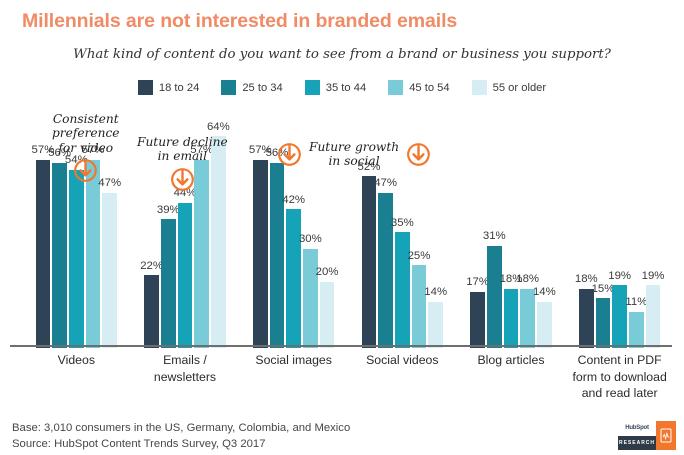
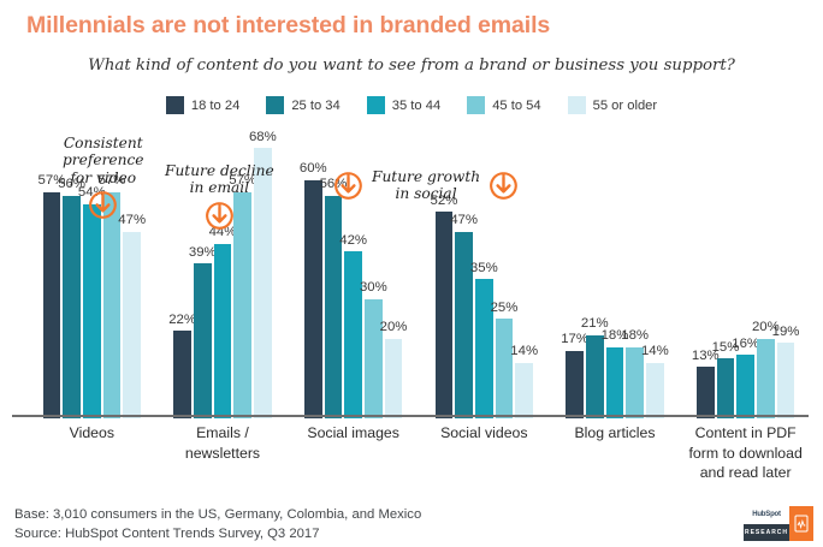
55 or older/Emails / newsletters: 64% -> 68%
18 to 24/Social images: 57% -> 60%
25 to 34/Blog articles: 31% -> 21%
18 to 24/Content in PDF form to download and read later: 18% -> 13%
35 to 44/Content in PDF form to download and read later: 19% -> 16%
45 to 54/Content in PDF form to download and read later: 11% -> 20%
